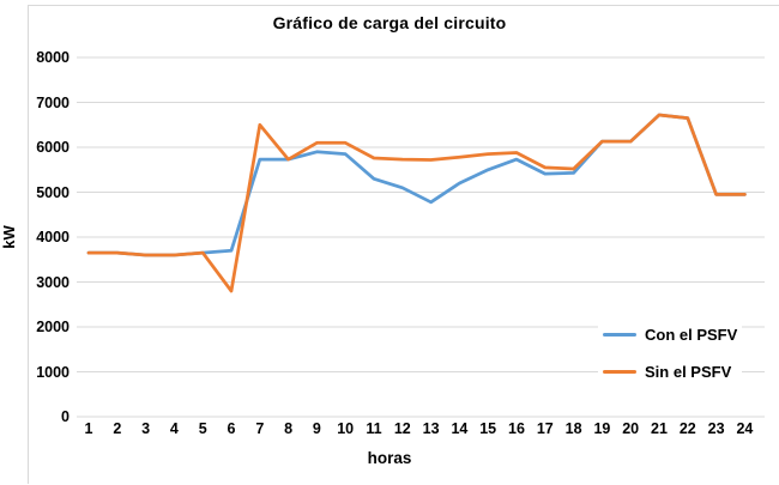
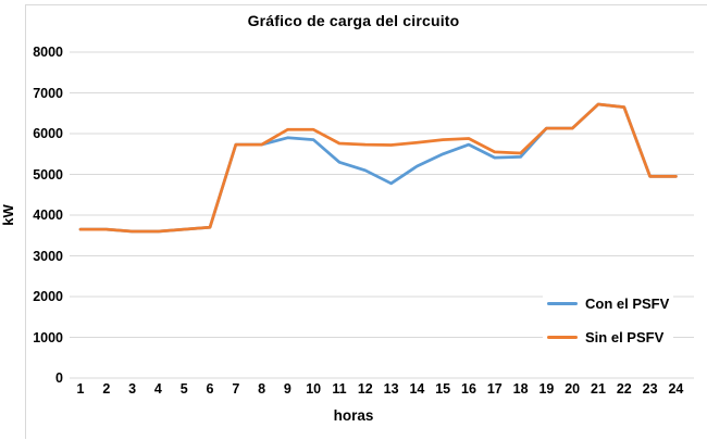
Sin el PSFV/6: 2800 -> 3700
Sin el PSFV/7: 6500 -> 5700
